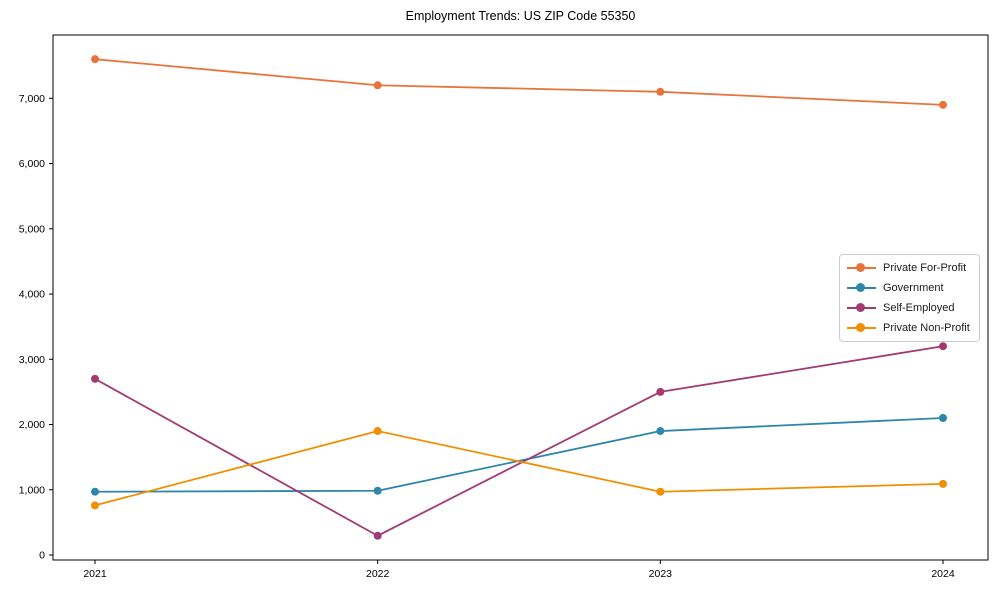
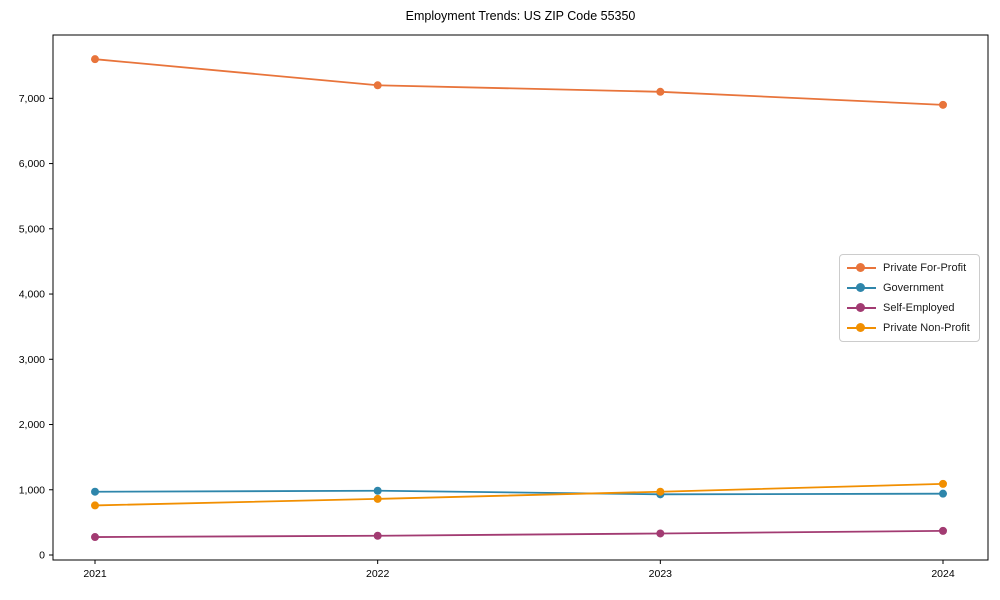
Self-Employed/2021: 2700 -> 300
Private Non-Profit/2022: 1900 -> 900
Government/2023: 1900 -> 900
Self-Employed/2023: 2500 -> 300
Government/2024: 2100 -> 900
Self-Employed/2024: 3200 -> 400
